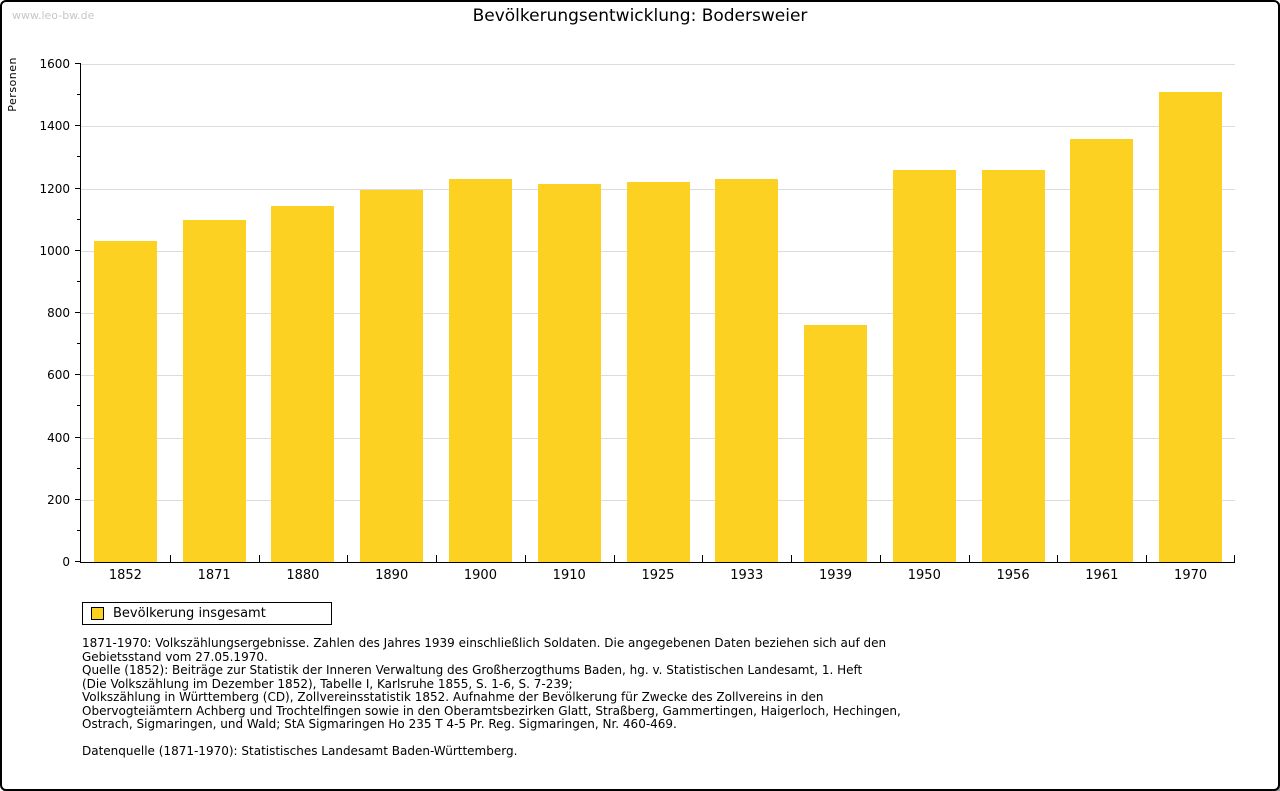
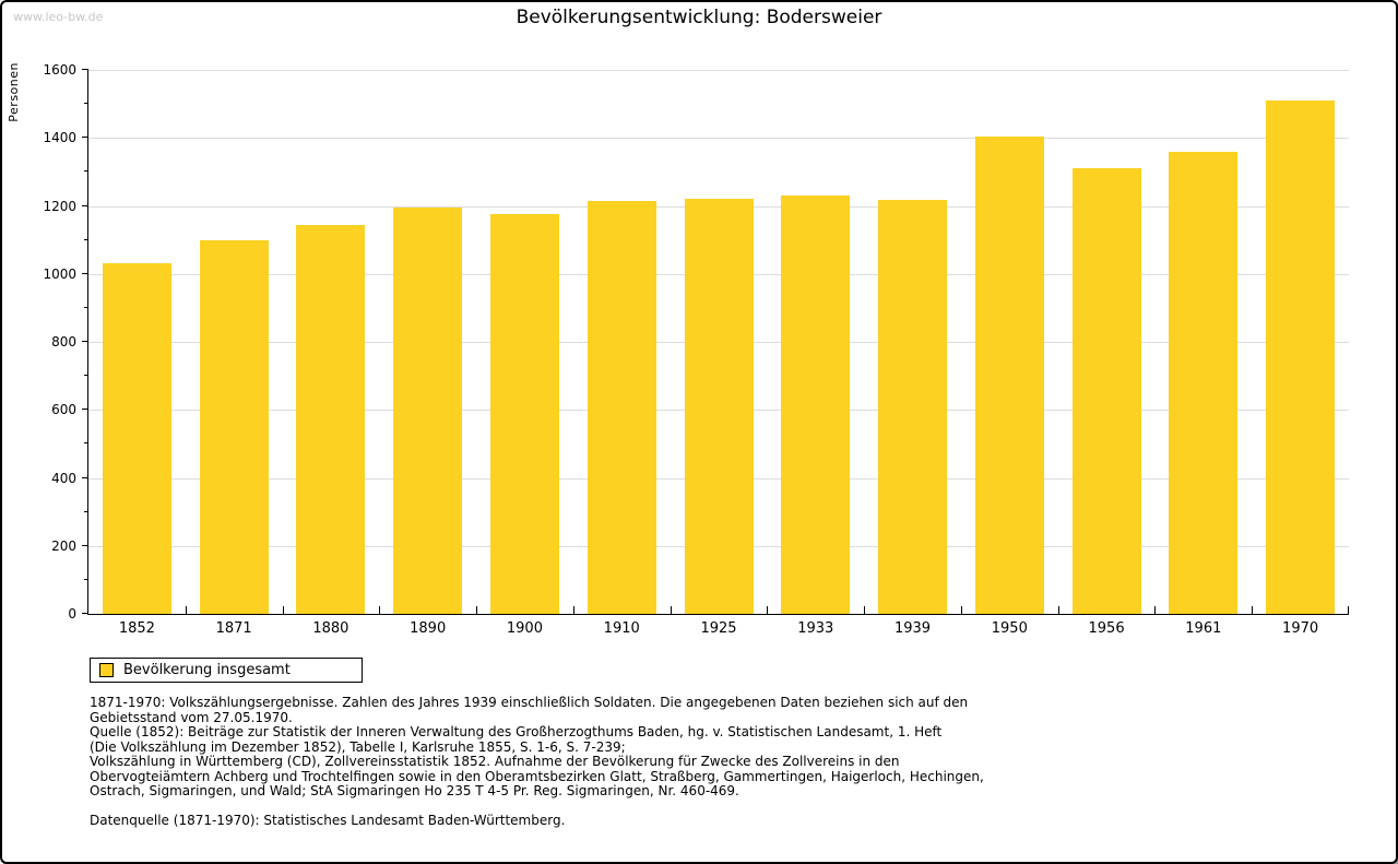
1900: 1230 -> 1180
1939: 760 -> 1220
1950: 1260 -> 1400
1956: 1260 -> 1310
